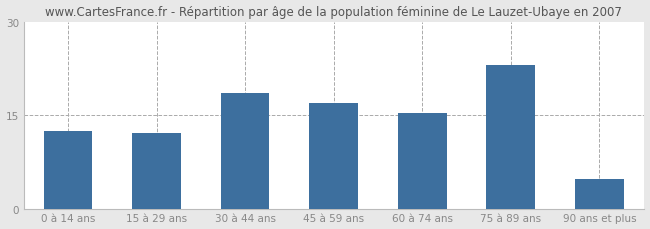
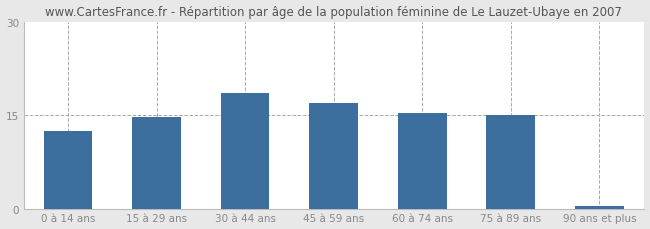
15 à 29 ans: 12.2 -> 14.7
75 à 89 ans: 23.0 -> 15.0
90 ans et plus: 4.8 -> 0.4
